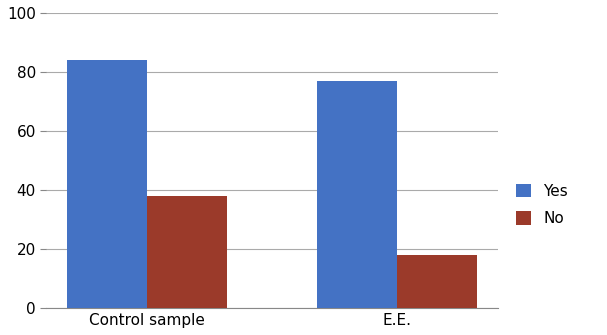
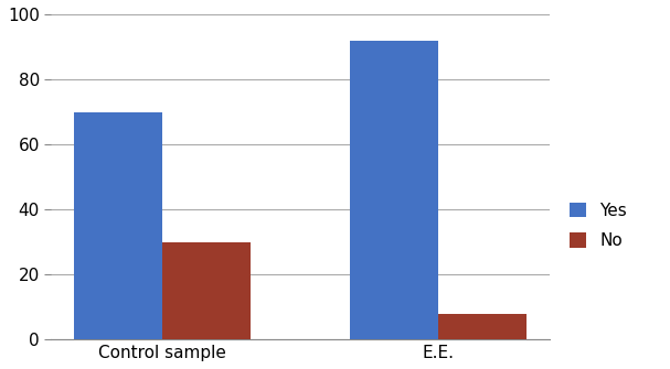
Yes/Control sample: 84 -> 70
No/Control sample: 38 -> 30
Yes/E.E.: 77 -> 92
No/E.E.: 18 -> 8
